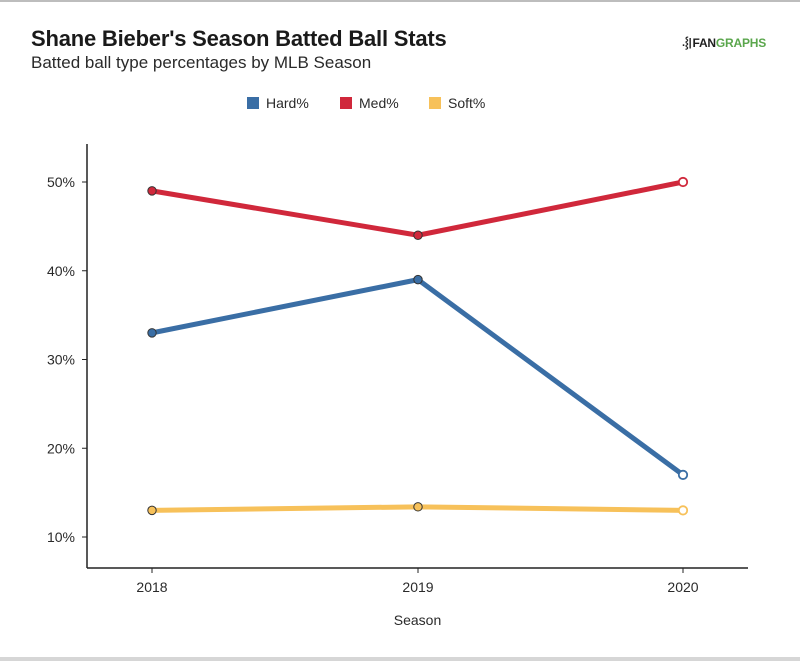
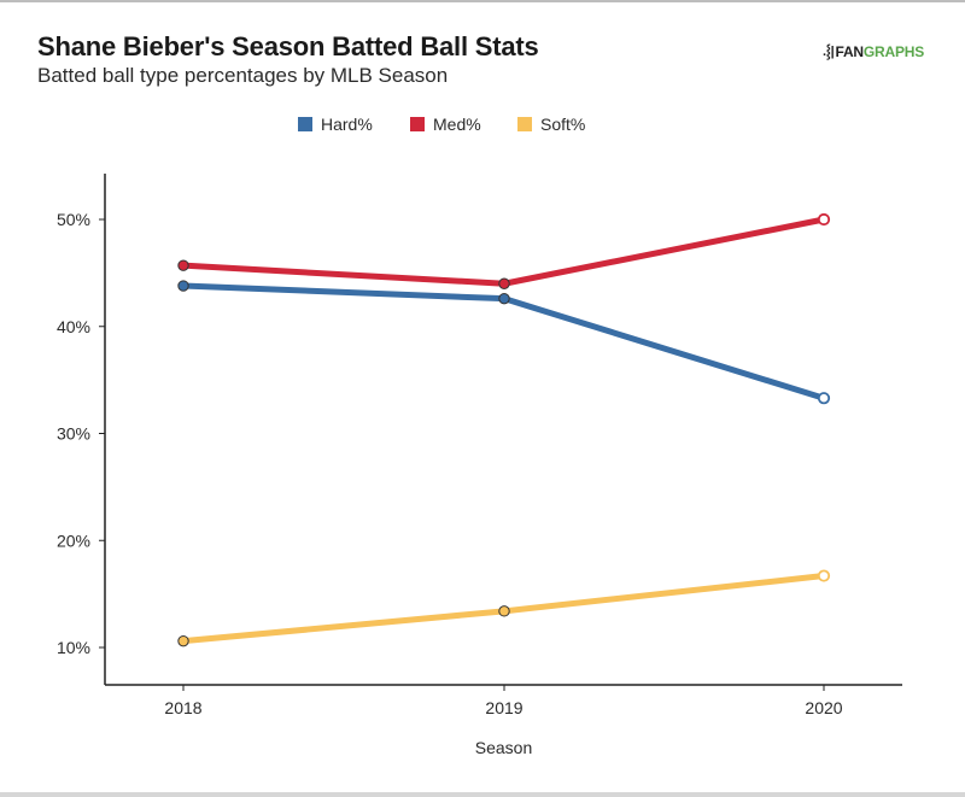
Hard%/2018: 33% -> 44%
Med%/2018: 49% -> 46%
Soft%/2018: 13% -> 11%
Hard%/2019: 39% -> 43%
Hard%/2020: 17% -> 33%
Soft%/2020: 13% -> 17%
